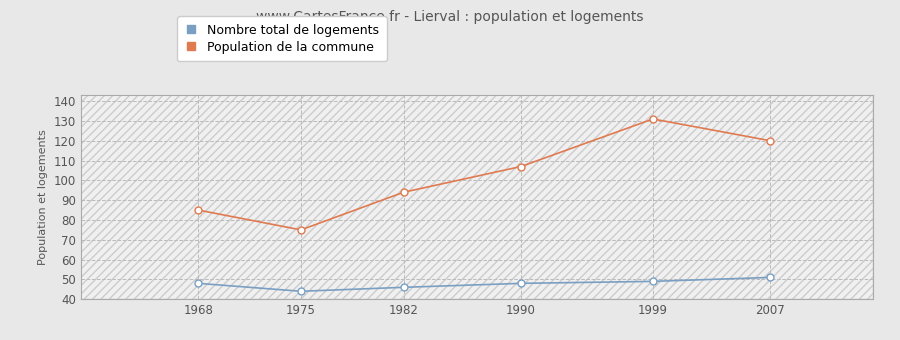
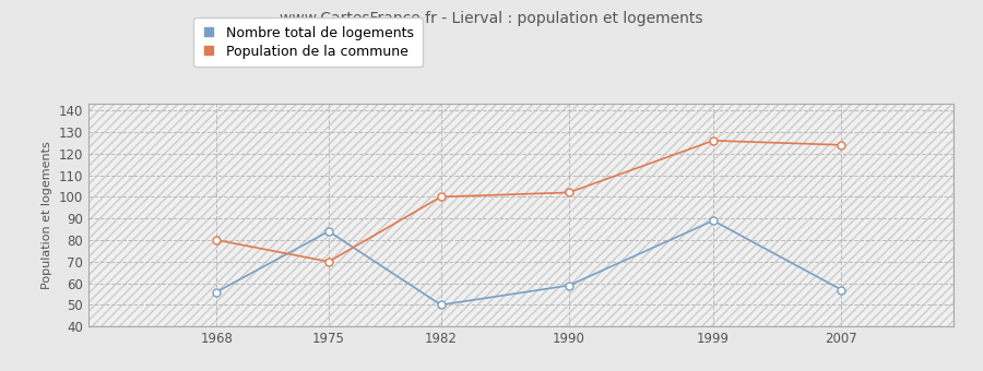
Nombre total de logements/1968: 48 -> 56
Population de la commune/1968: 85 -> 80
Nombre total de logements/1975: 44 -> 84
Population de la commune/1975: 75 -> 70
Nombre total de logements/1982: 46 -> 50
Population de la commune/1982: 94 -> 100
Nombre total de logements/1990: 48 -> 59
Population de la commune/1990: 107 -> 102
Nombre total de logements/1999: 49 -> 89
Population de la commune/1999: 131 -> 126
Nombre total de logements/2007: 51 -> 57
Population de la commune/2007: 120 -> 124
